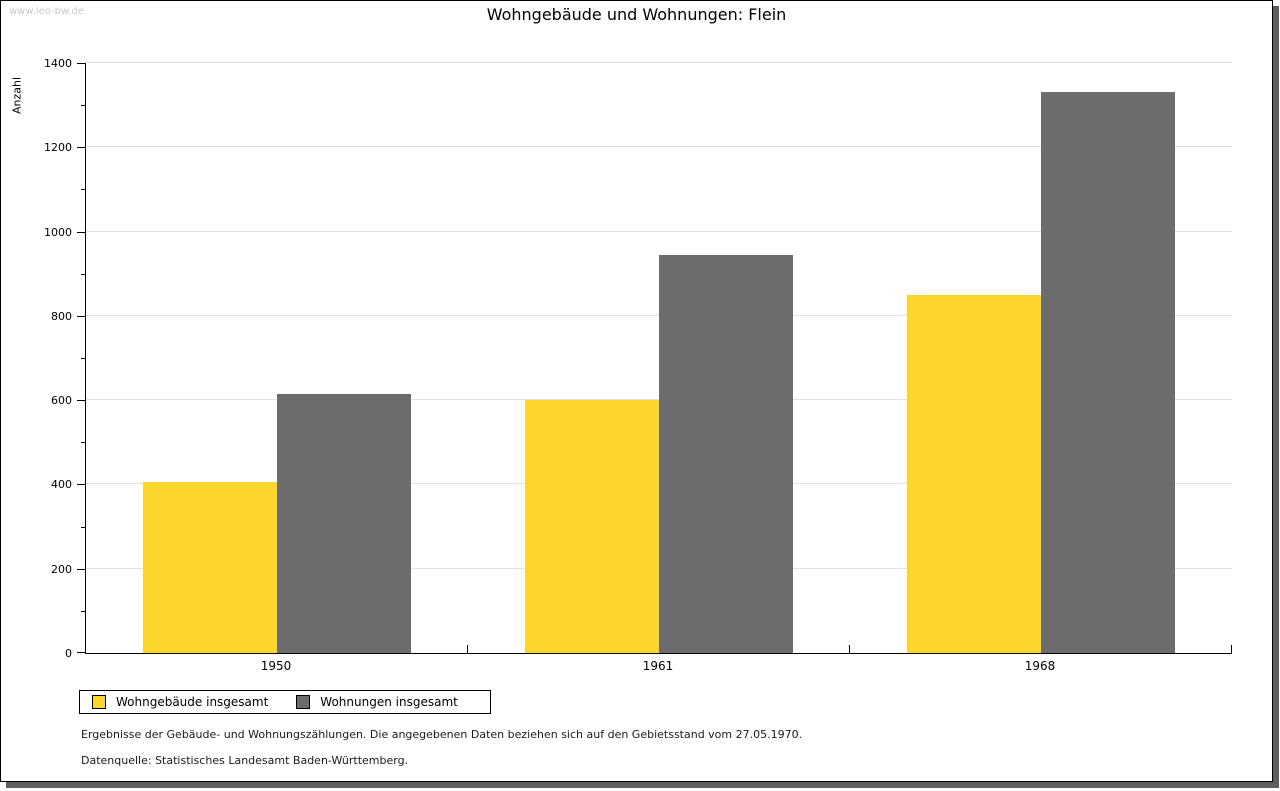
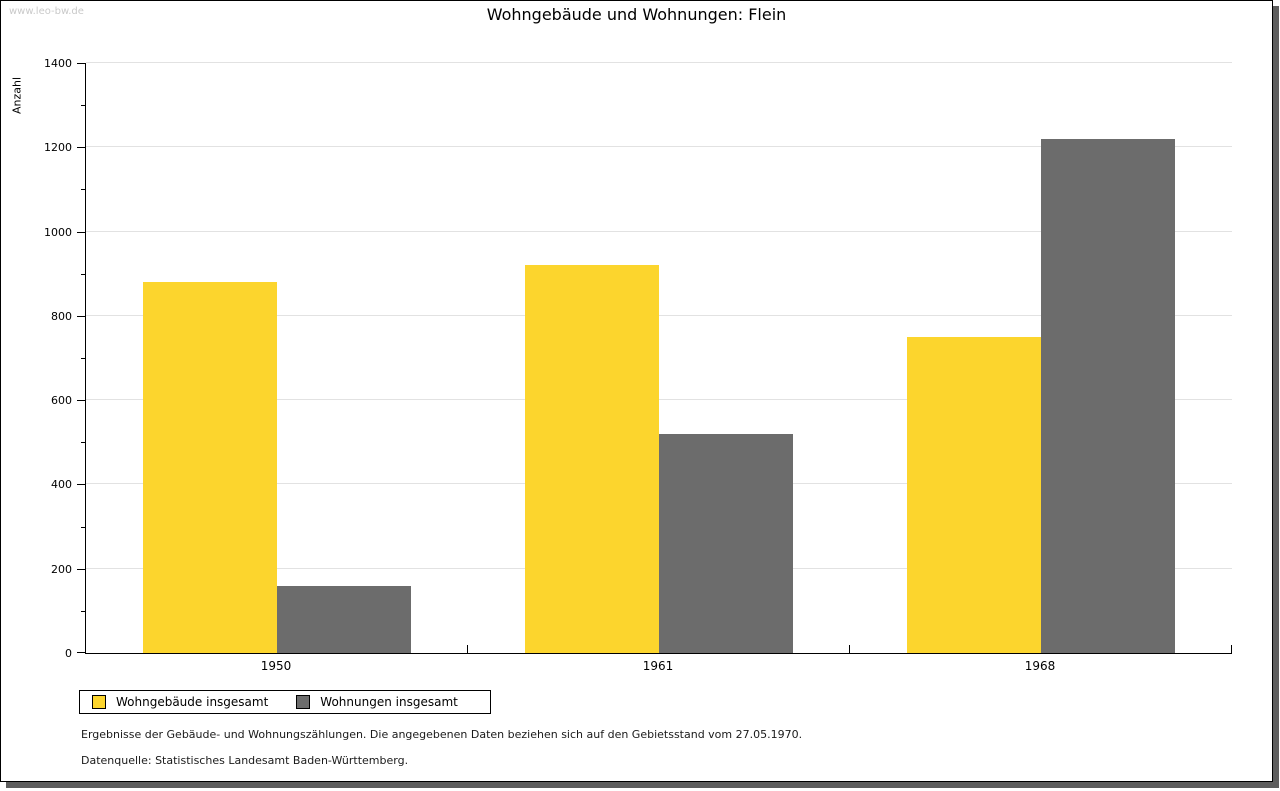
Wohngebäude insgesamt/1950: 410 -> 880
Wohnungen insgesamt/1950: 620 -> 160
Wohngebäude insgesamt/1961: 600 -> 920
Wohnungen insgesamt/1961: 940 -> 520
Wohngebäude insgesamt/1968: 850 -> 750
Wohnungen insgesamt/1968: 1330 -> 1220
